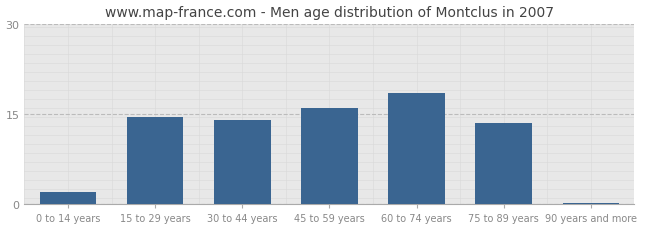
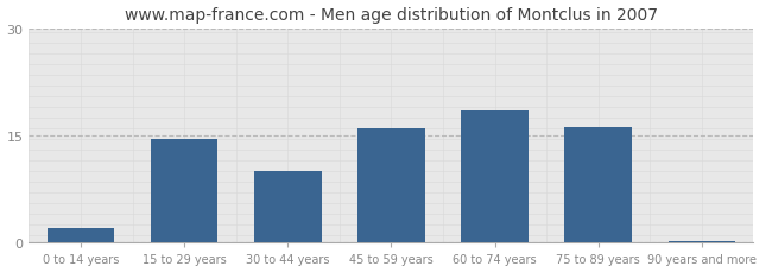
30 to 44 years: 14.0 -> 10.0
75 to 89 years: 13.5 -> 16.2
